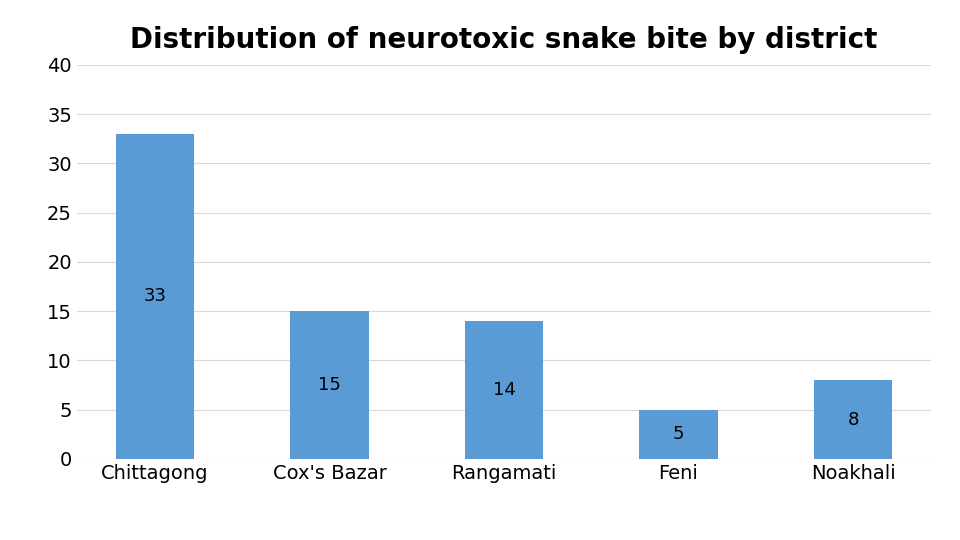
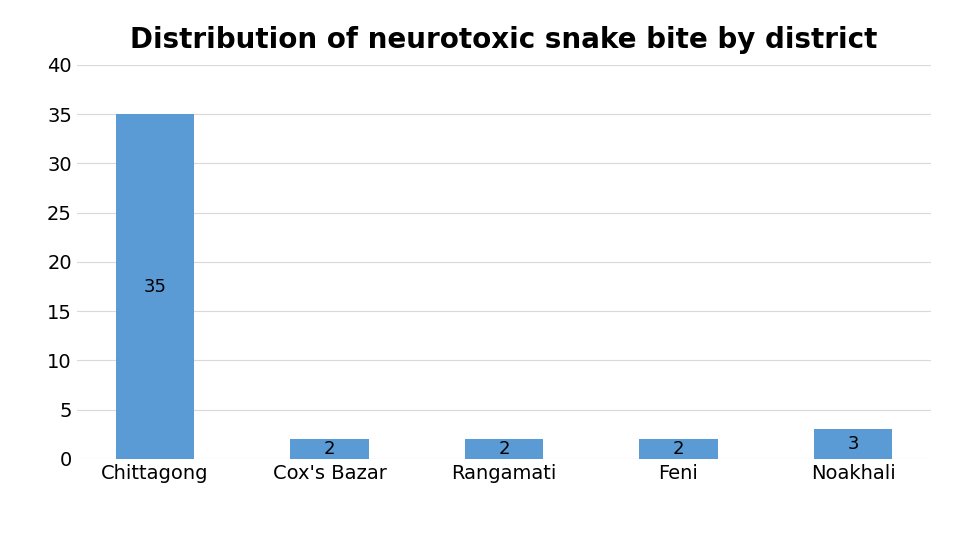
Chittagong: 33 -> 35
Cox's Bazar: 15 -> 2
Rangamati: 14 -> 2
Feni: 5 -> 2
Noakhali: 8 -> 3
